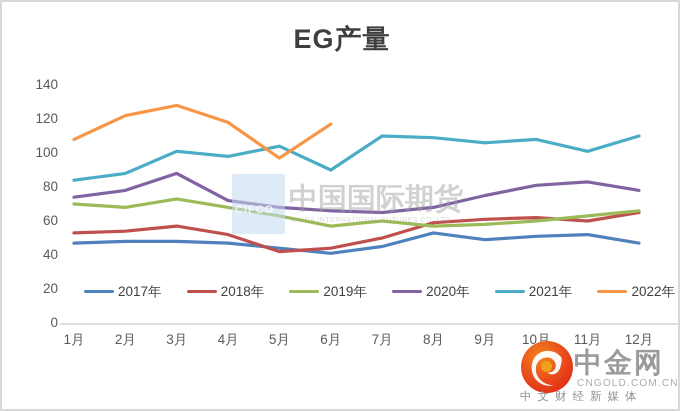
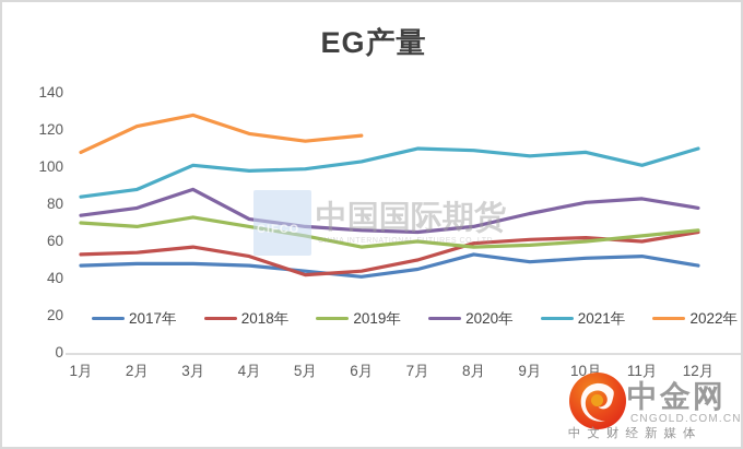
2021年/5月: 104 -> 99
2022年/5月: 97 -> 114
2021年/6月: 90 -> 103
